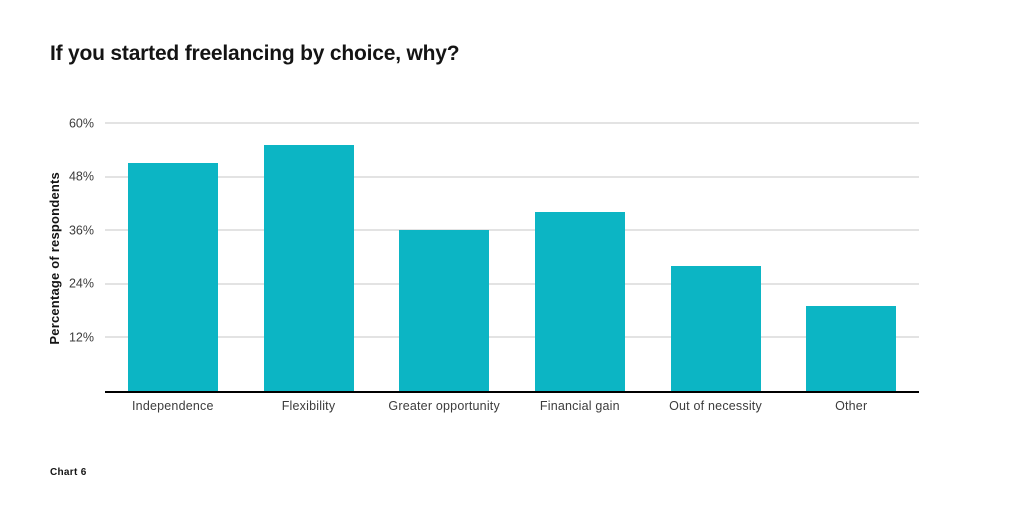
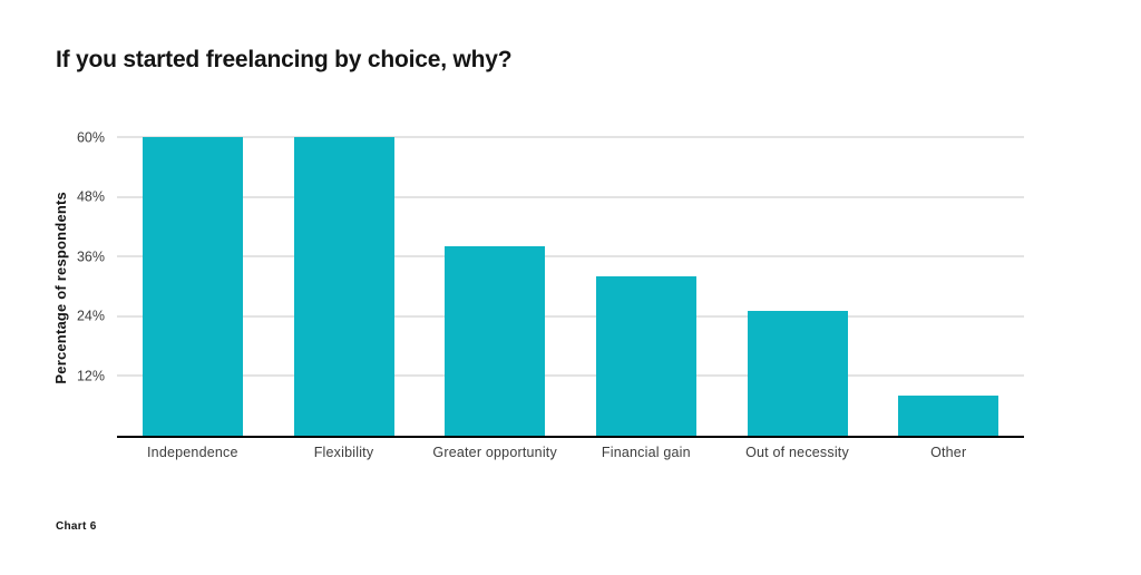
Independence: 51% -> 60%
Flexibility: 55% -> 60%
Greater opportunity: 36% -> 38%
Financial gain: 40% -> 32%
Out of necessity: 28% -> 25%
Other: 19% -> 8%
